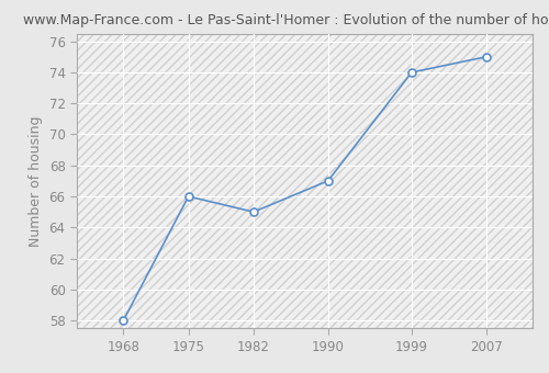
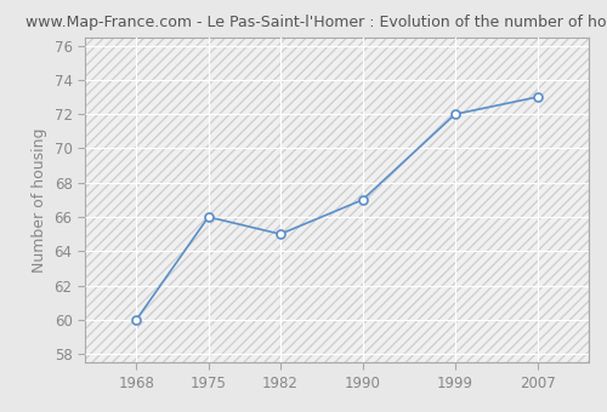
1968: 58 -> 60
1999: 74 -> 72
2007: 75 -> 73
